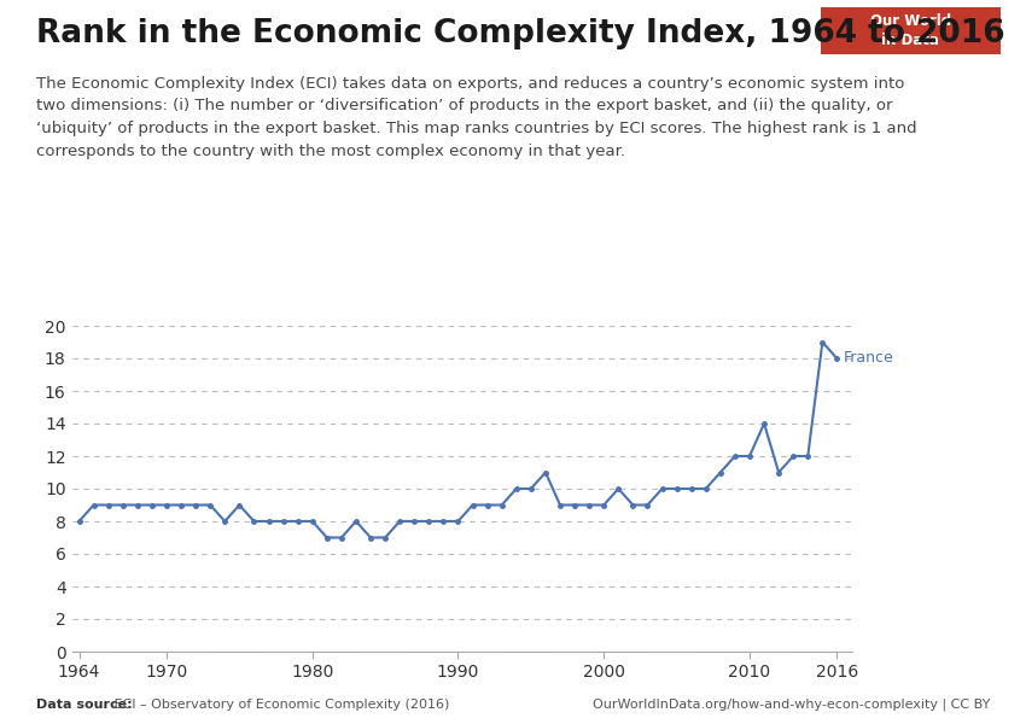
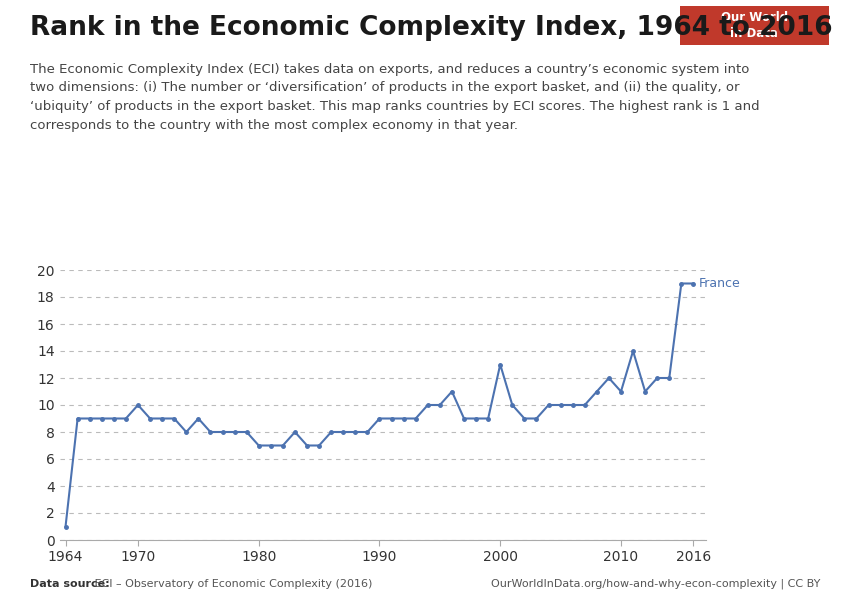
1964: 8 -> 1
1970: 9 -> 10
1980: 8 -> 7
1990: 8 -> 9
2000: 9 -> 13
2010: 12 -> 11
2016: 18 -> 19
